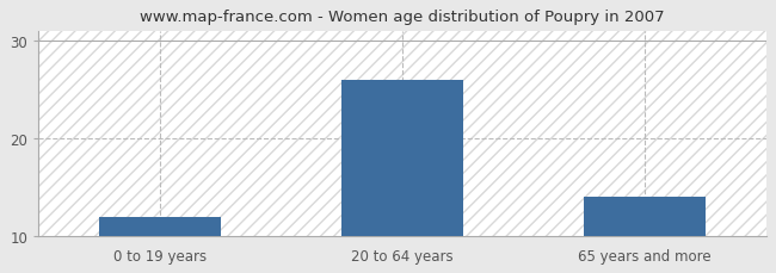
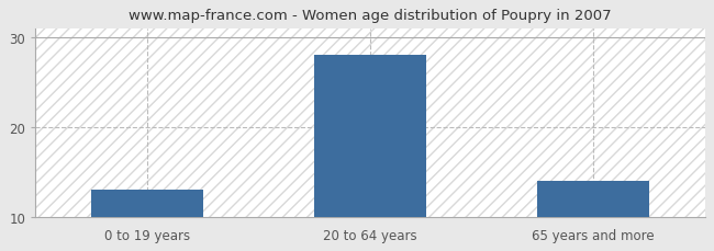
0 to 19 years: 12 -> 13
20 to 64 years: 26 -> 28
